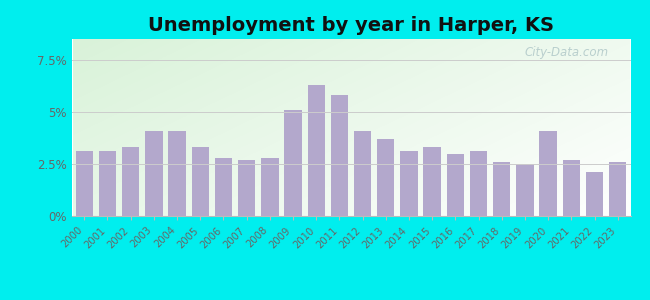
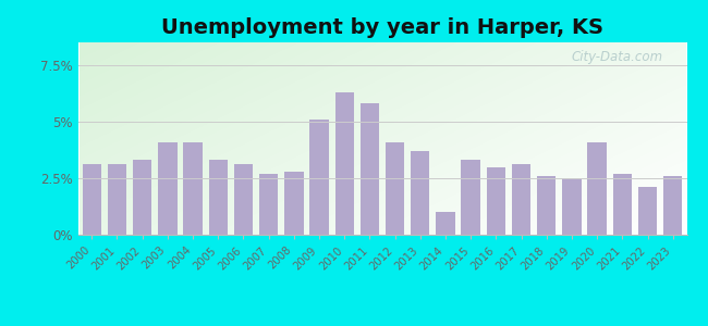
2006: 2.8% -> 3.1%
2014: 3.1% -> 1.0%
